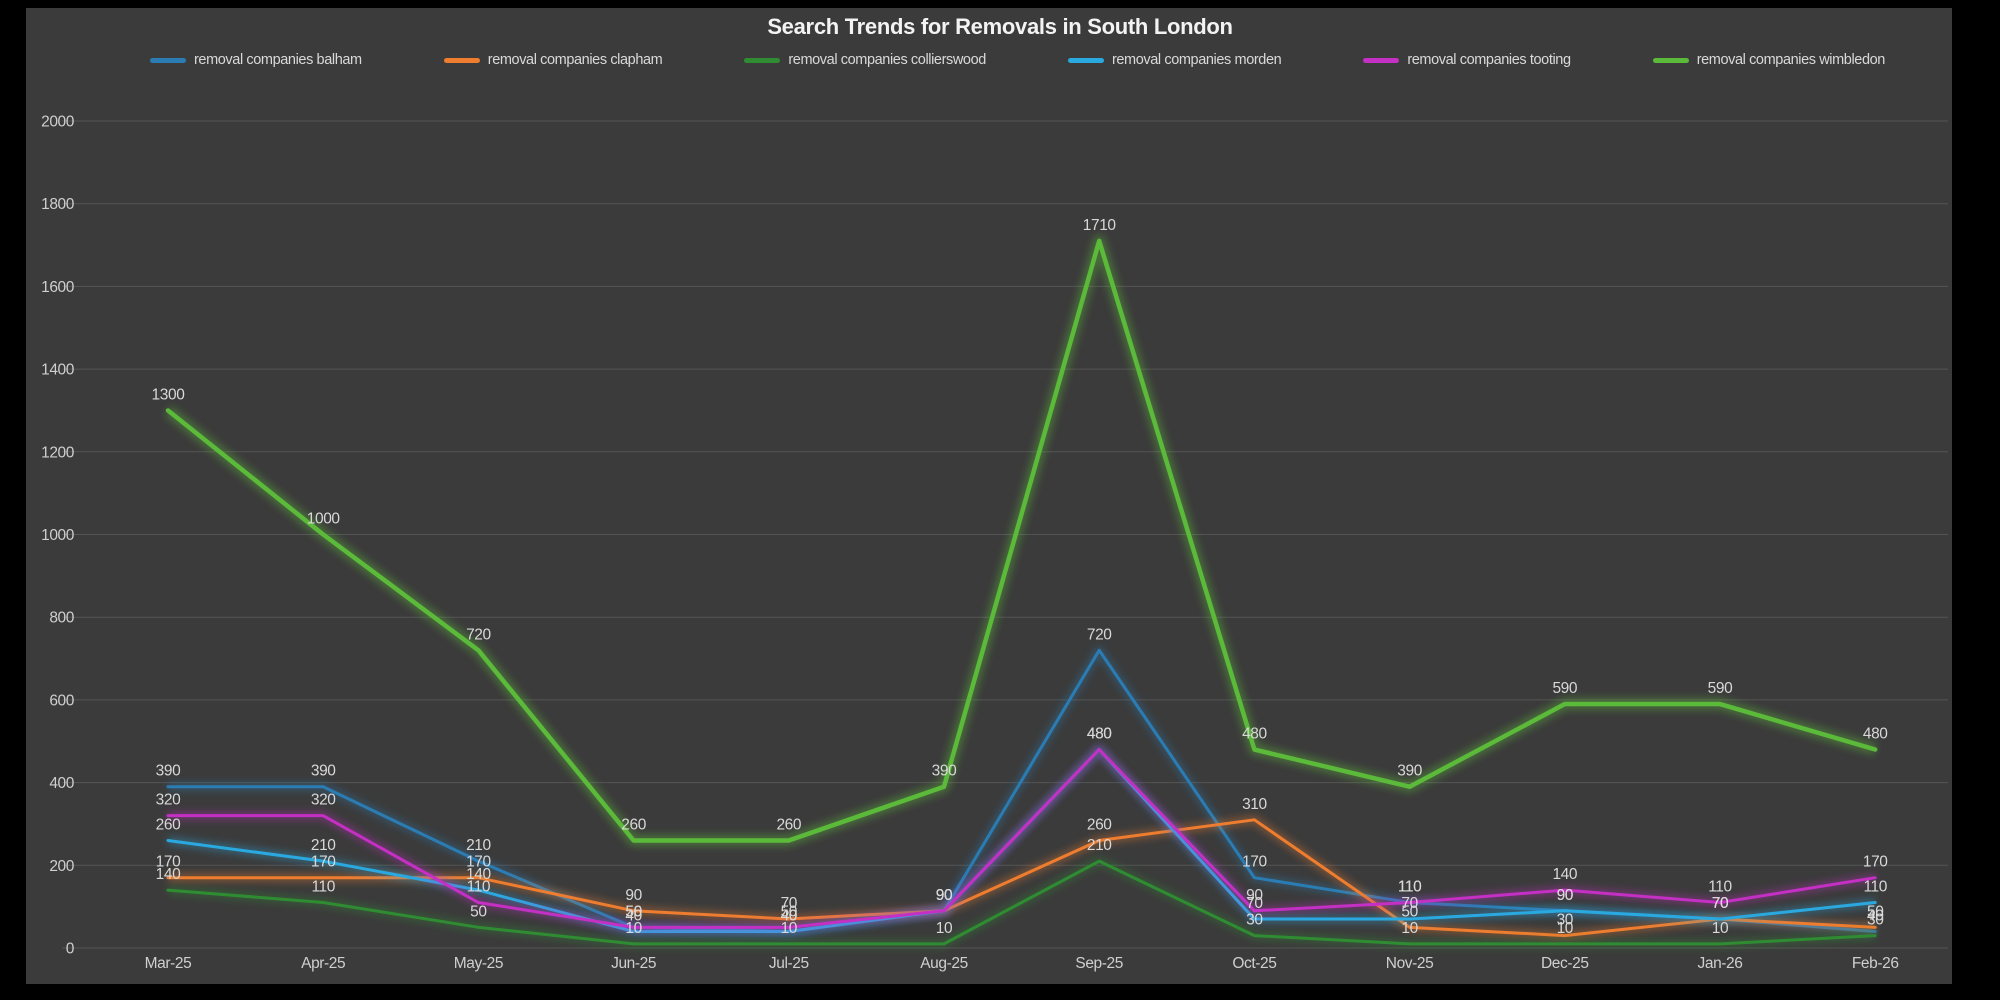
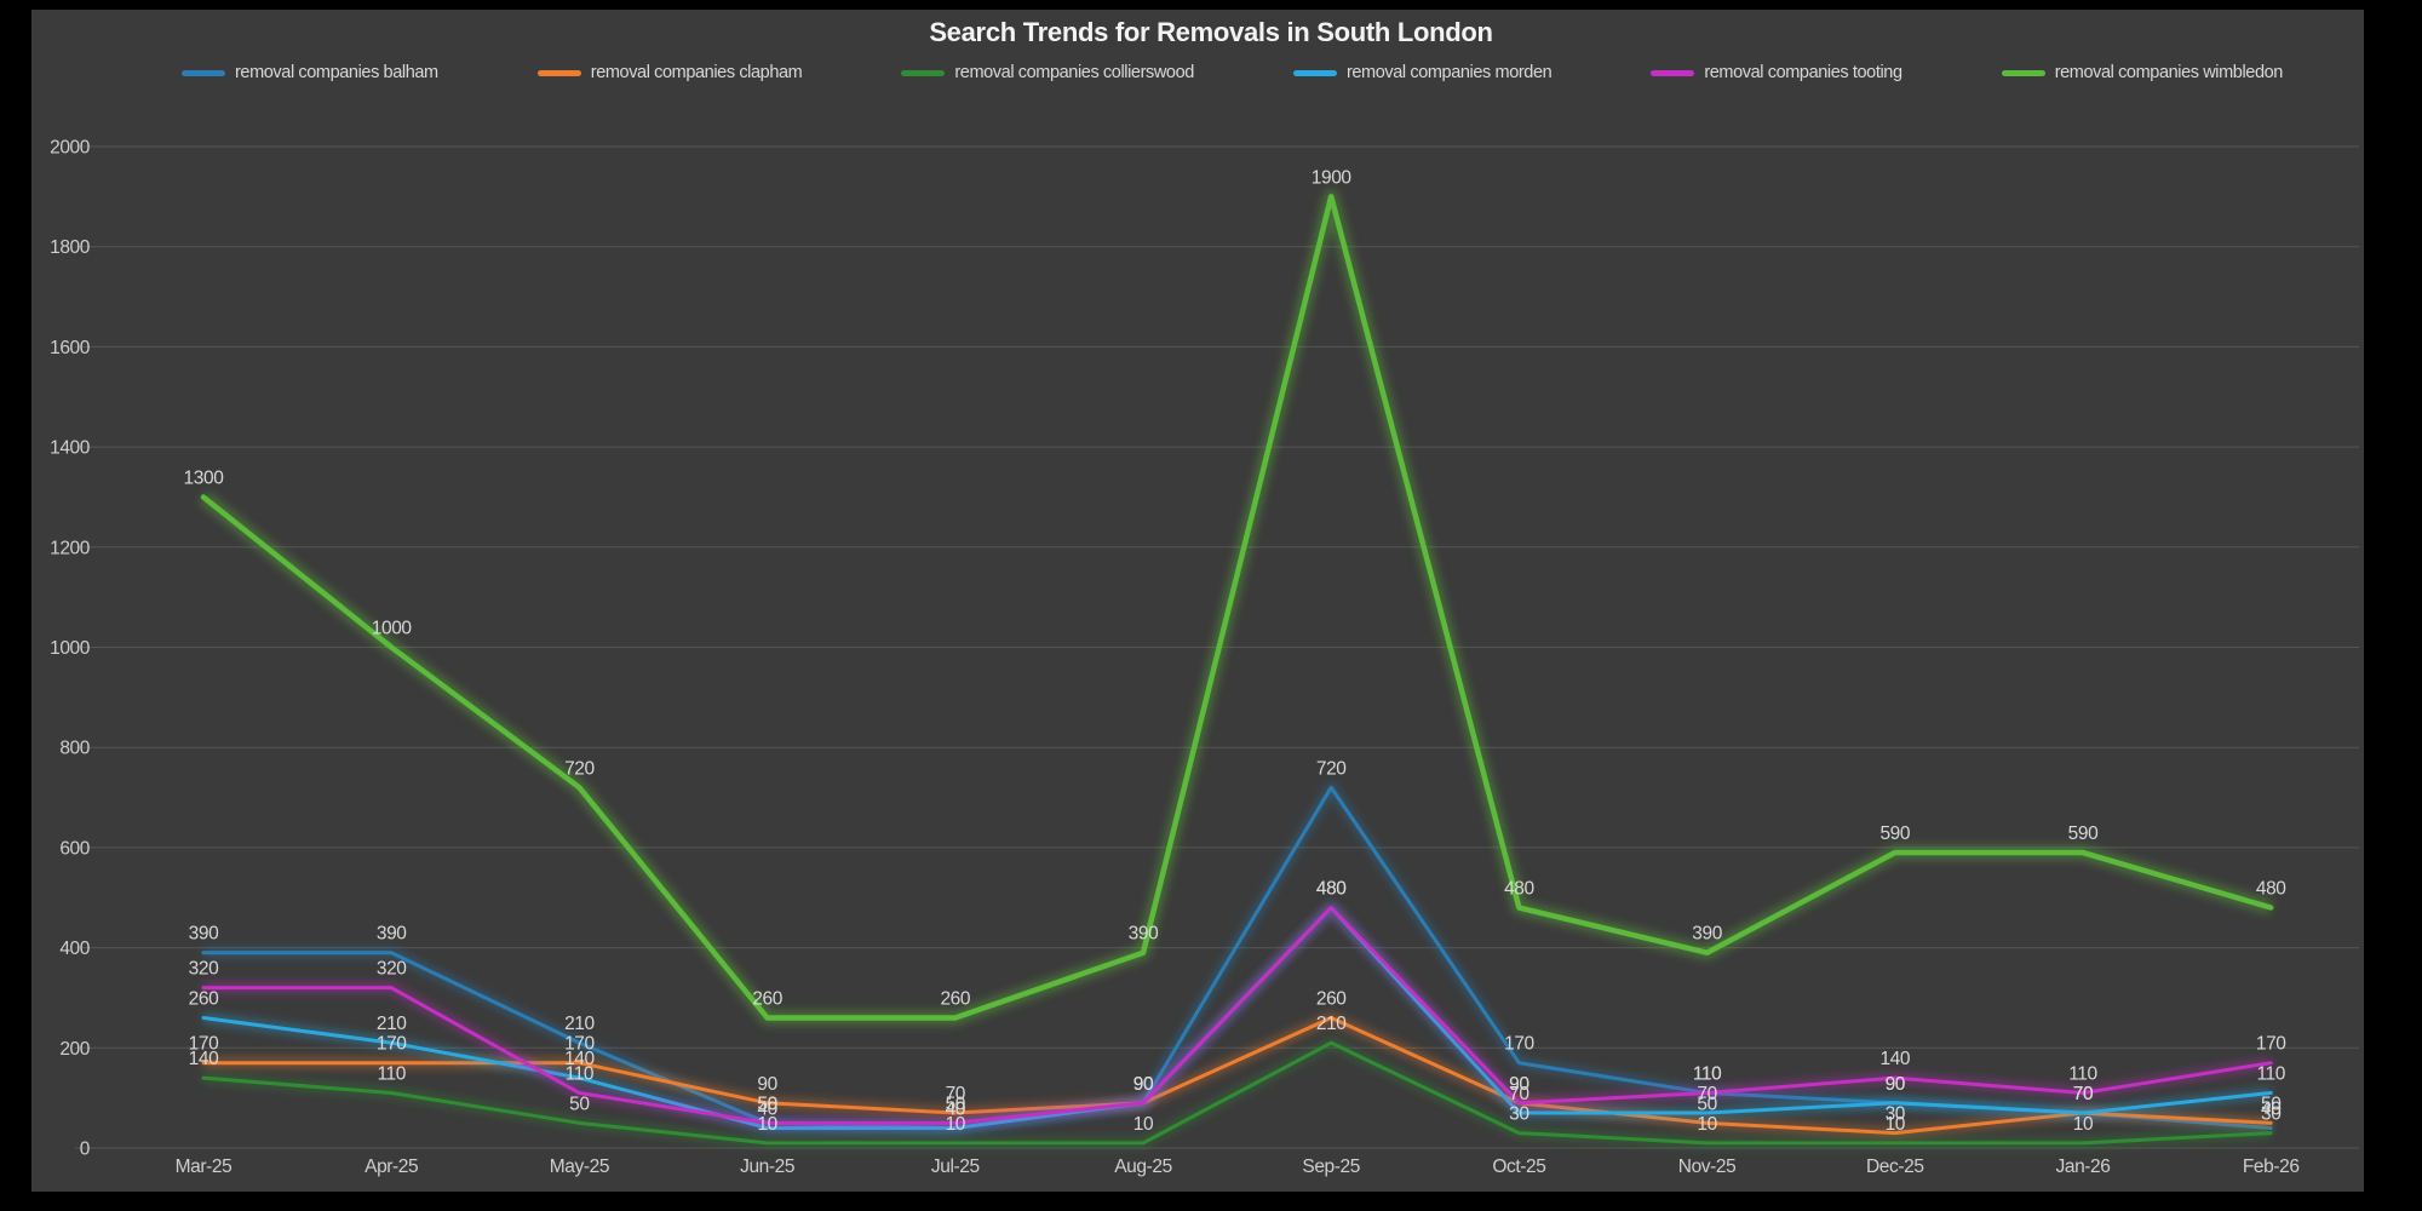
removal companies wimbledon/Sep-25: 1710 -> 1900
removal companies clapham/Oct-25: 310 -> 90
